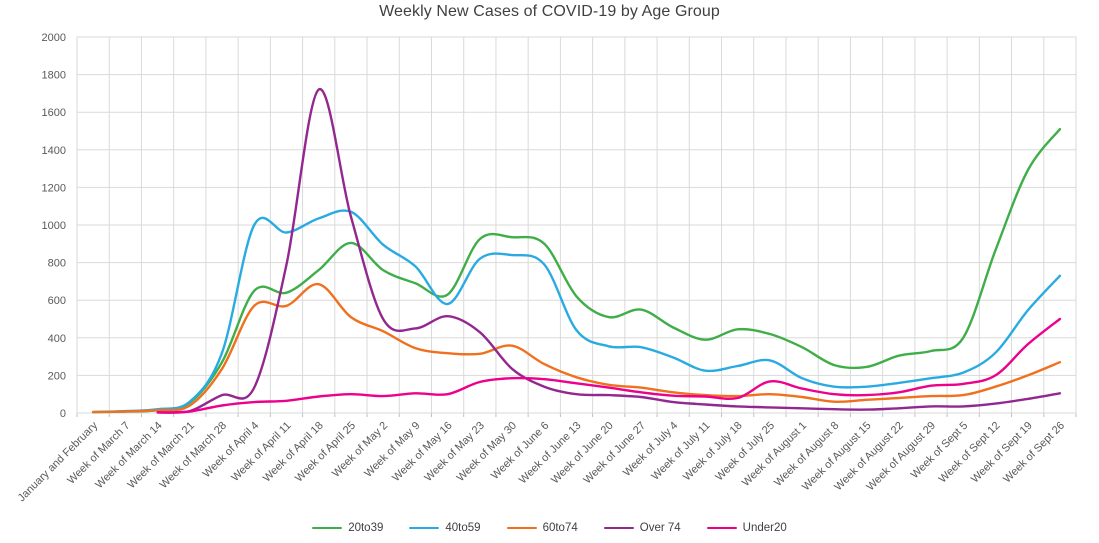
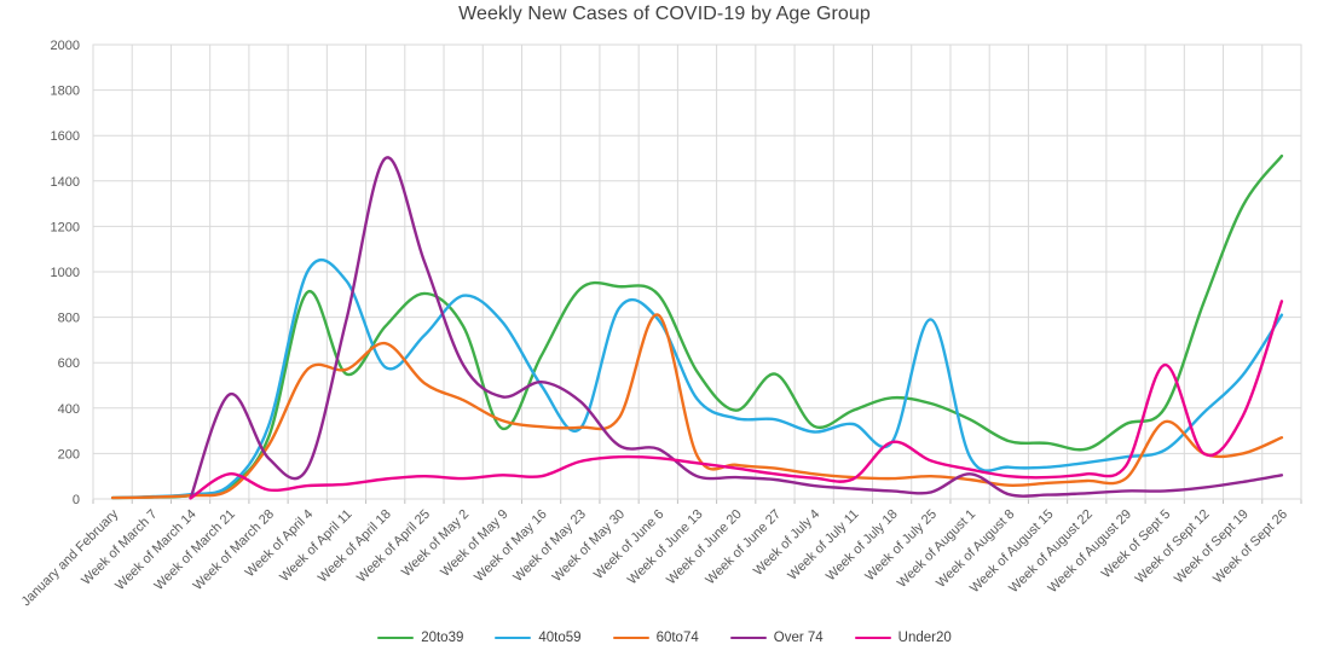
Over 74/Week of March 21: 10 -> 460
Under20/Week of March 21: 10 -> 110
Over 74/Week of March 28: 100 -> 180
20to39/Week of April 4: 650 -> 910
20to39/Week of April 11: 640 -> 550
40to59/Week of April 18: 1040 -> 580
Over 74/Week of April 18: 1720 -> 1500
40to59/Week of April 25: 1070 -> 720
Over 74/Week of May 2: 500 -> 590
20to39/Week of May 9: 690 -> 310
40to59/Week of May 16: 580 -> 500
40to59/Week of May 23: 820 -> 310
60to74/Week of June 6: 260 -> 810
Over 74/Week of June 6: 140 -> 220
20to39/Week of June 13: 620 -> 560
20to39/Week of June 20: 510 -> 390
20to39/Week of July 4: 460 -> 320
40to59/Week of July 11: 220 -> 330
Under20/Week of July 18: 80 -> 250
40to59/Week of July 25: 280 -> 790
Over 74/Week of August 1: 20 -> 110
20to39/Week of August 22: 300 -> 220
60to74/Week of Sept 5: 100 -> 340
Under20/Week of Sept 5: 160 -> 590
40to59/Week of Sept 12: 320 -> 380
60to74/Week of Sept 12: 140 -> 200
40to59/Week of Sept 26: 730 -> 810
Under20/Week of Sept 26: 500 -> 870
